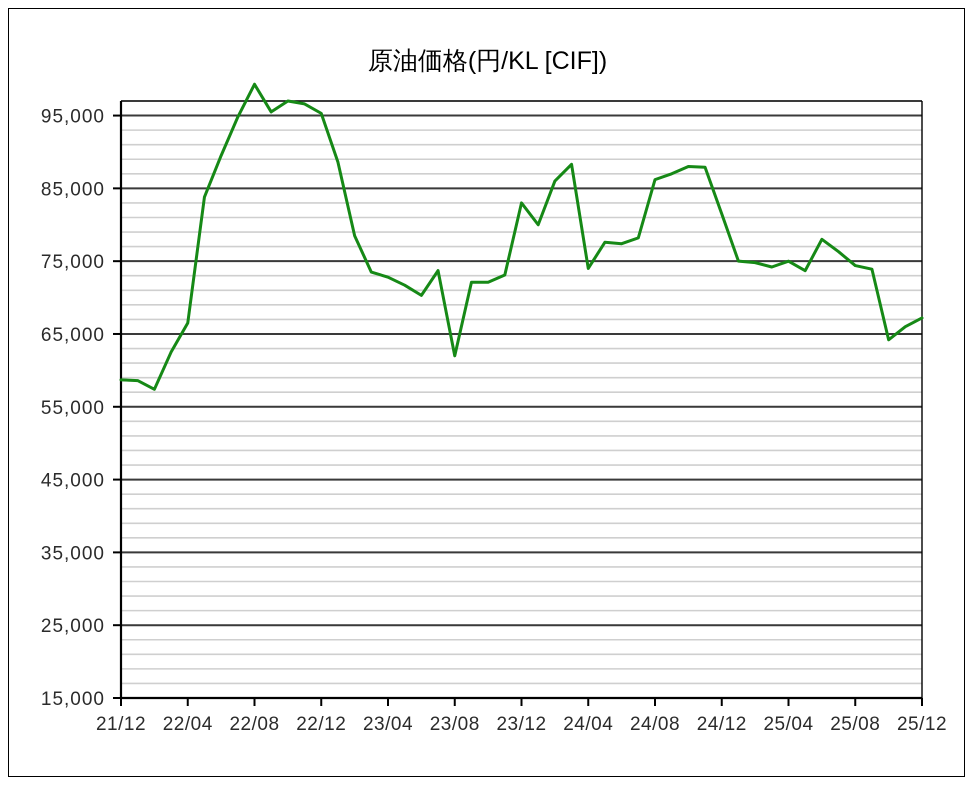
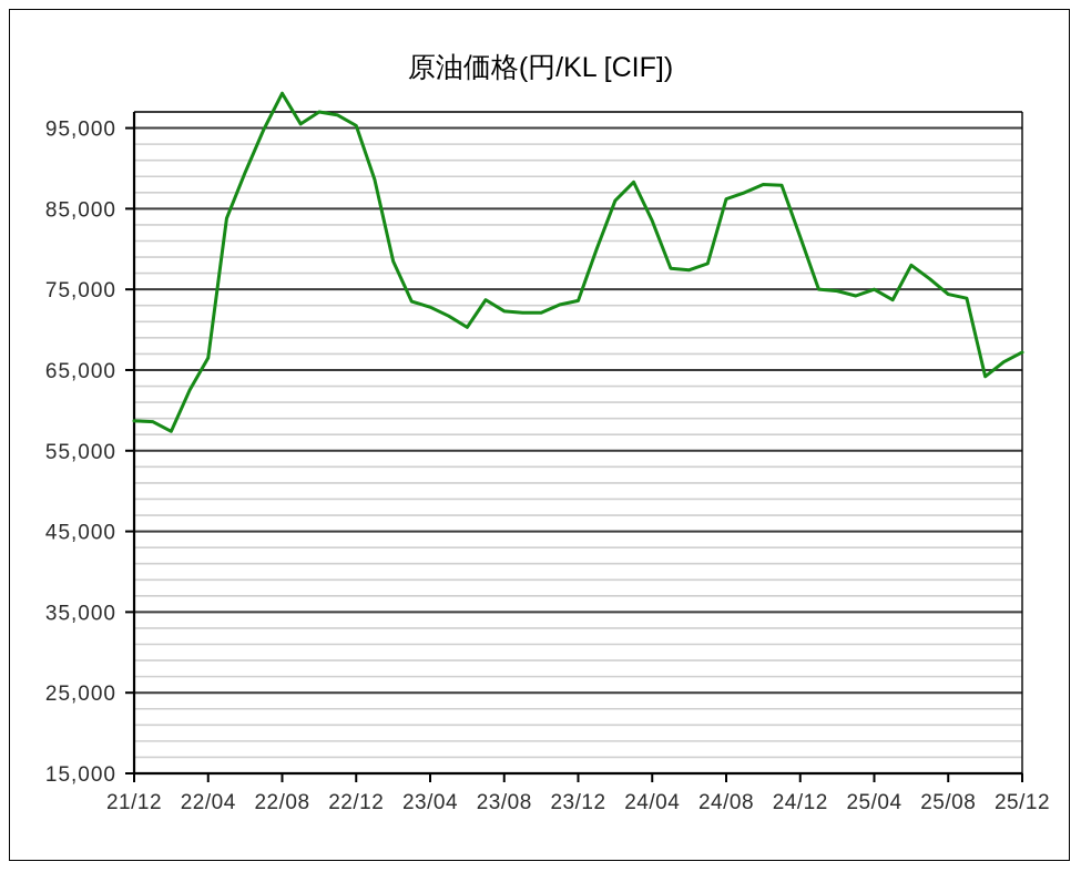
23/08: 62000 -> 72000
23/12: 83000 -> 74000
24/04: 74000 -> 84000
